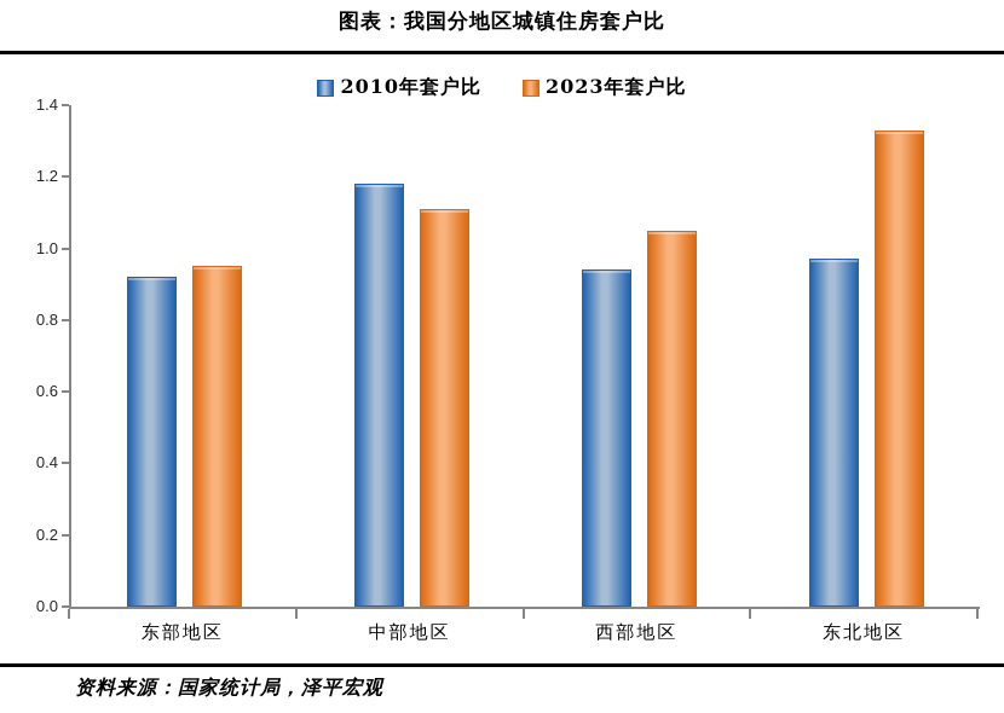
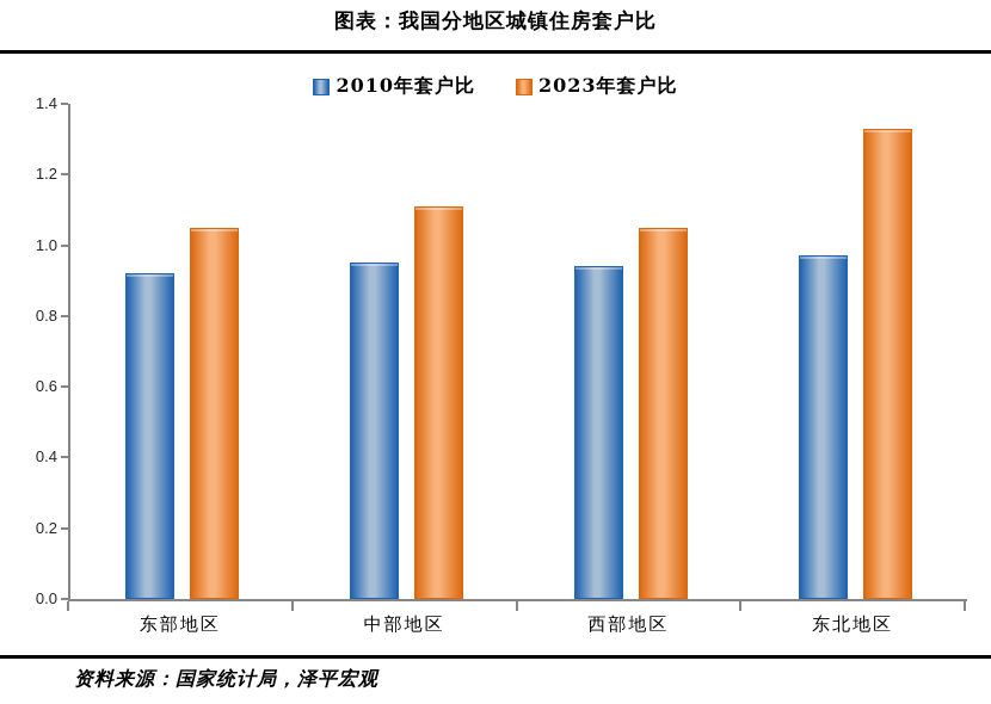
2023年套户比/东部地区: 0.95 -> 1.05
2010年套户比/中部地区: 1.18 -> 0.95
